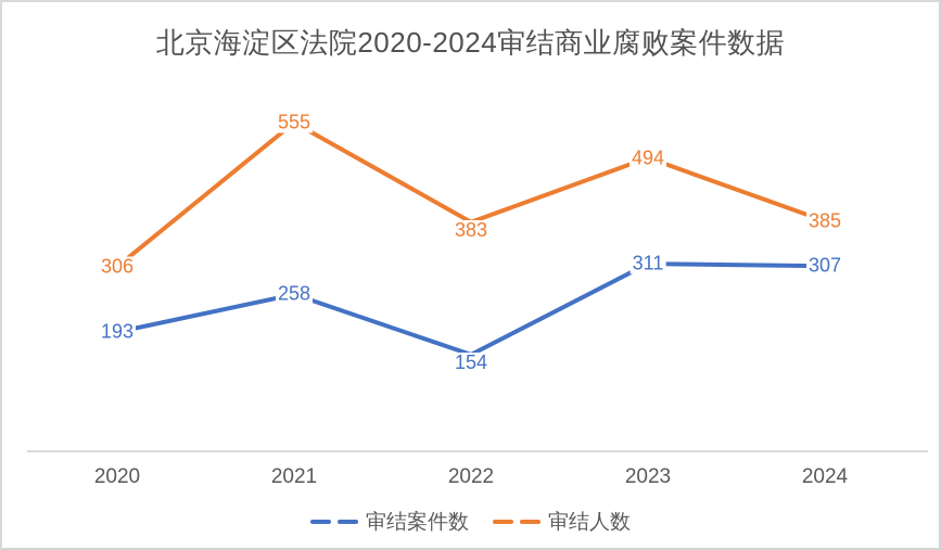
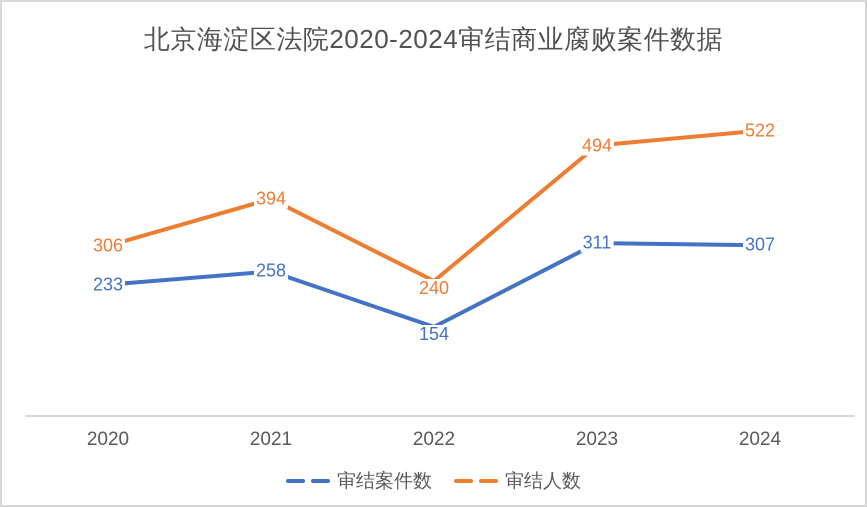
审结案件数/2020: 193 -> 233
审结人数/2021: 555 -> 394
审结人数/2022: 383 -> 240
审结人数/2024: 385 -> 522
